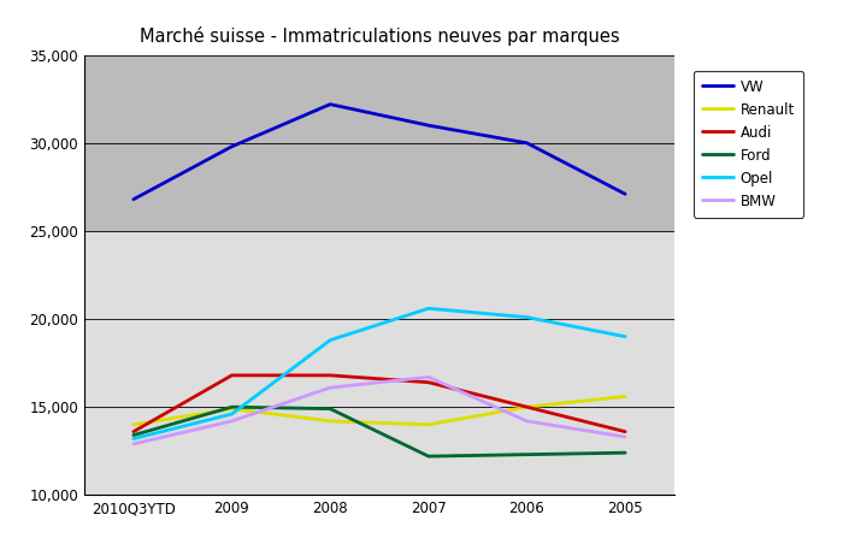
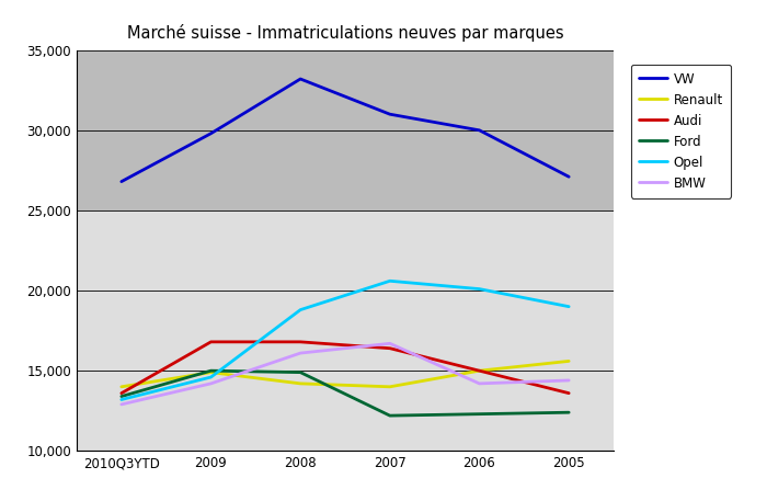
VW/2008: 32,200 -> 33,200
BMW/2005: 13,300 -> 14,400
